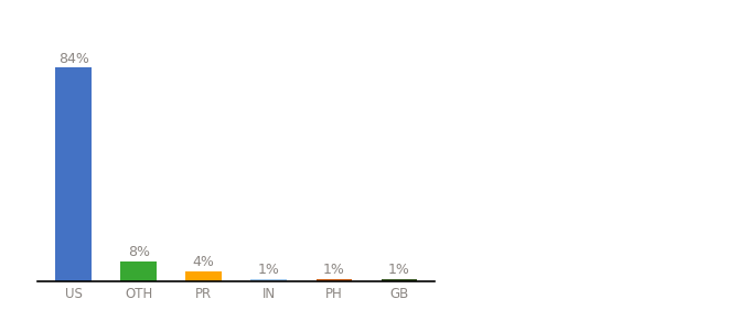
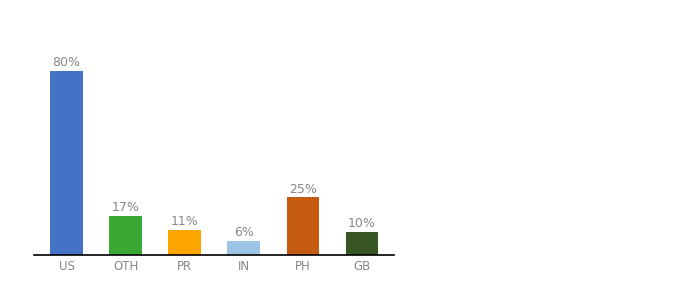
US: 84% -> 80%
OTH: 8% -> 17%
PR: 4% -> 11%
IN: 1% -> 6%
PH: 1% -> 25%
GB: 1% -> 10%
